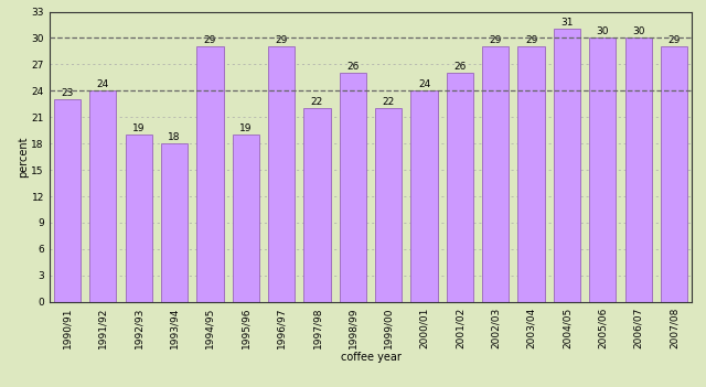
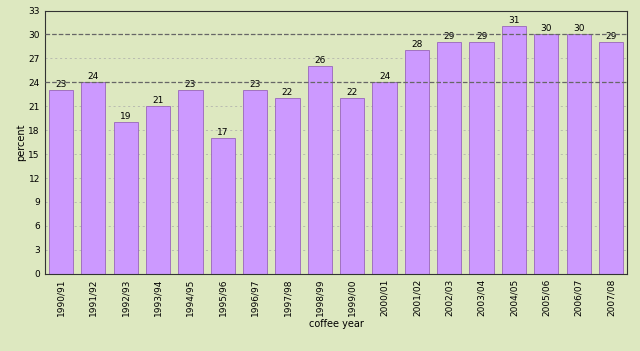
1993/94: 18 -> 21
1994/95: 29 -> 23
1995/96: 19 -> 17
1996/97: 29 -> 23
2001/02: 26 -> 28
